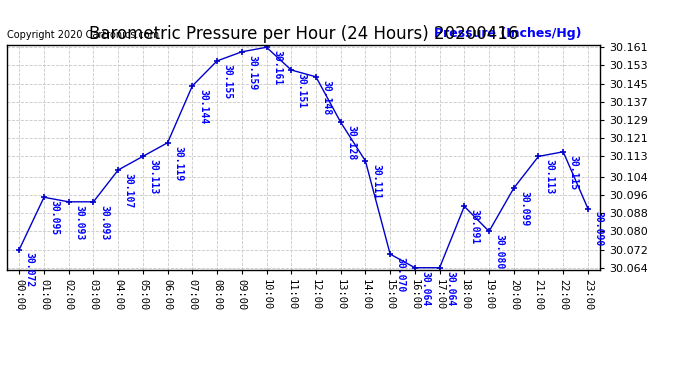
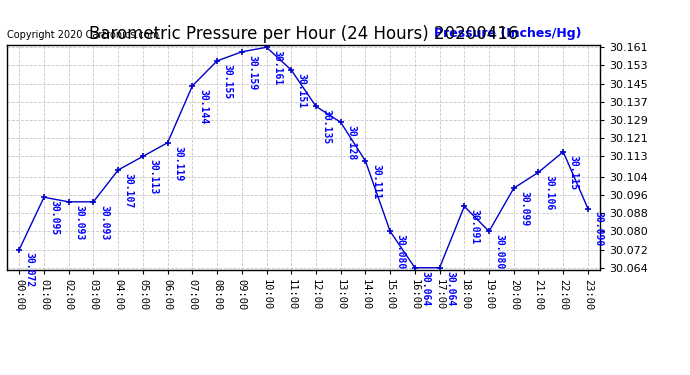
12:00: 30.148 -> 30.135
15:00: 30.070 -> 30.080
21:00: 30.113 -> 30.106
